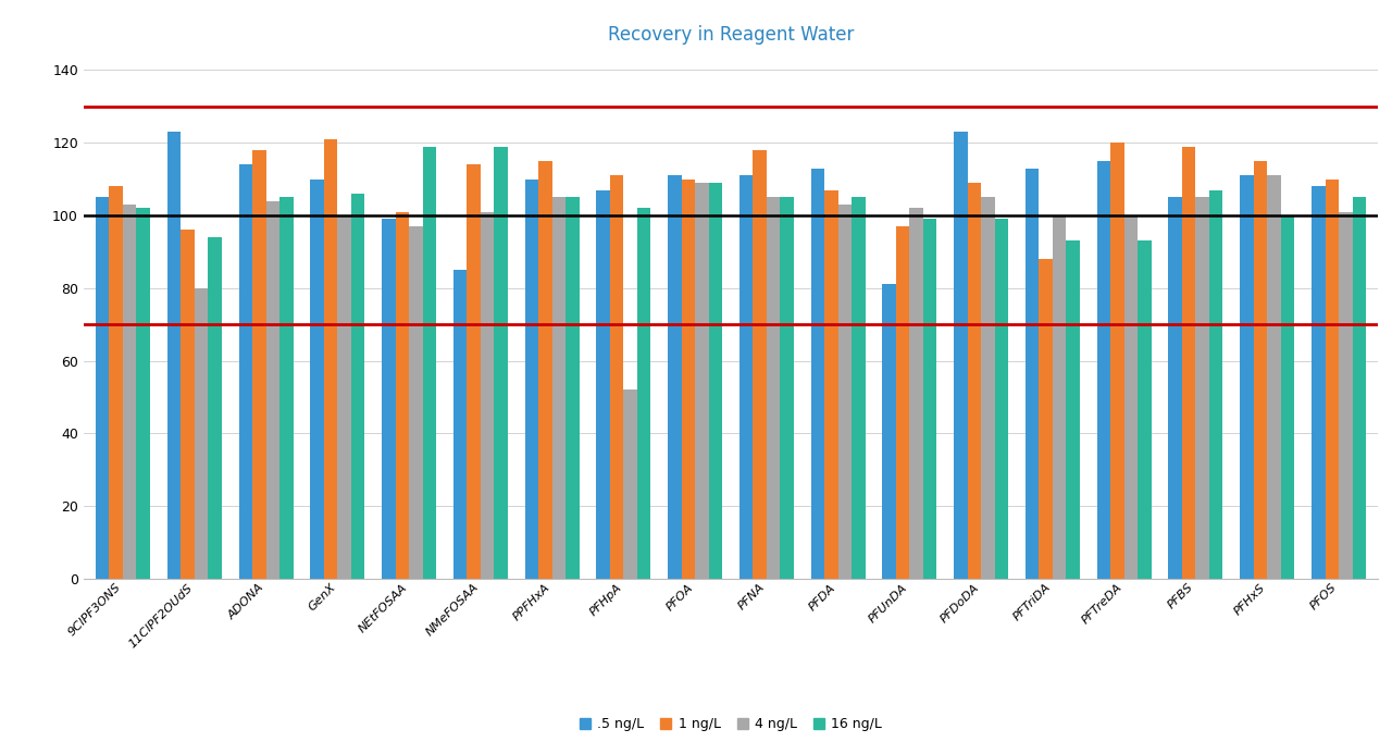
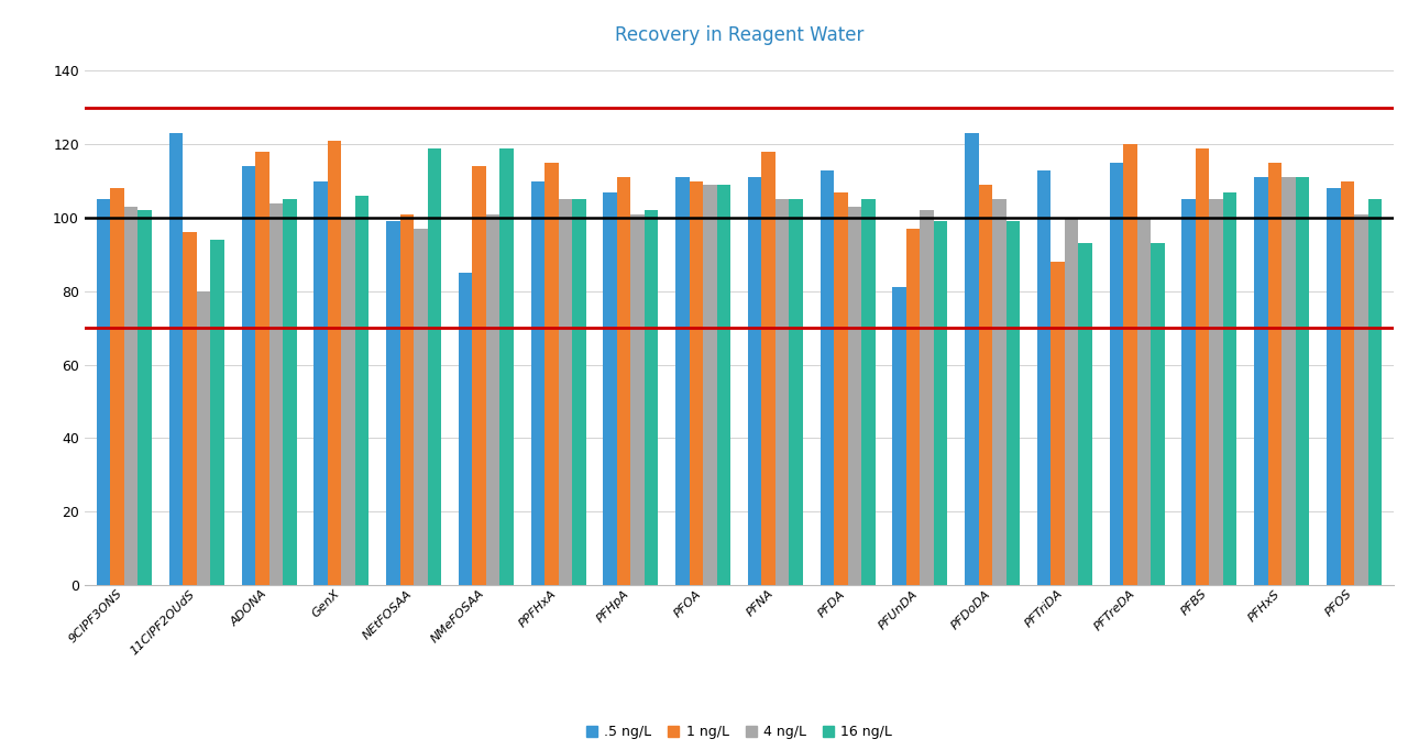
4 ng/L/PFHpA: 52 -> 101
16 ng/L/PFHxS: 100 -> 111
